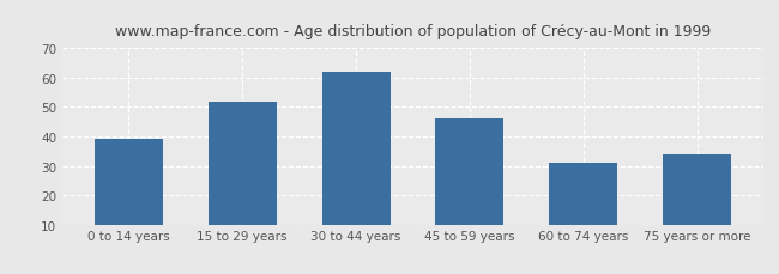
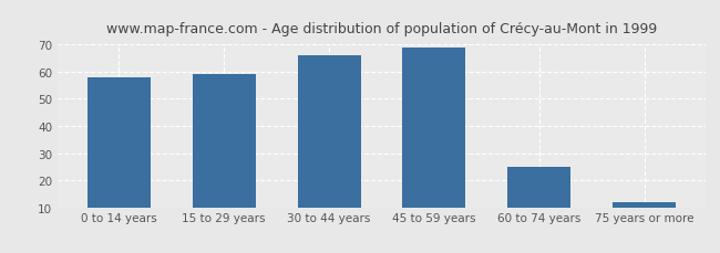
0 to 14 years: 39 -> 58
15 to 29 years: 52 -> 59
30 to 44 years: 62 -> 66
45 to 59 years: 46 -> 69
60 to 74 years: 31 -> 25
75 years or more: 34 -> 12
